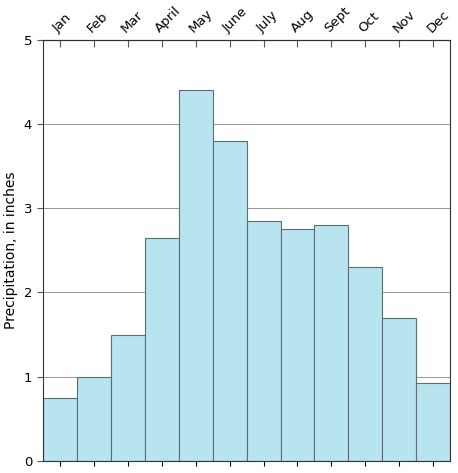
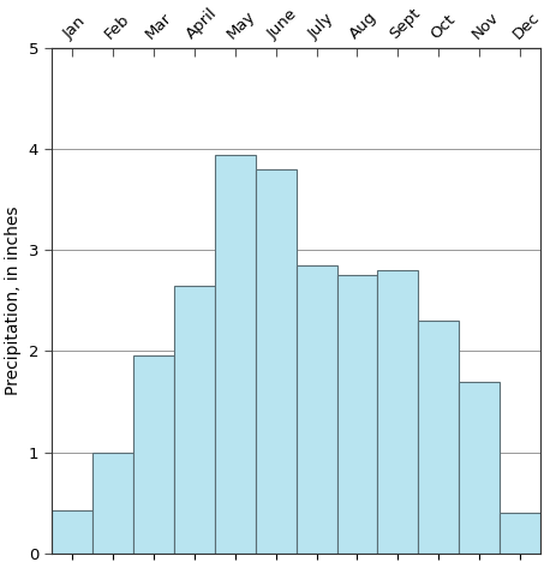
Jan: 0.75 -> 0.42
Mar: 1.50 -> 1.96
May: 4.40 -> 3.94
Dec: 0.92 -> 0.40
